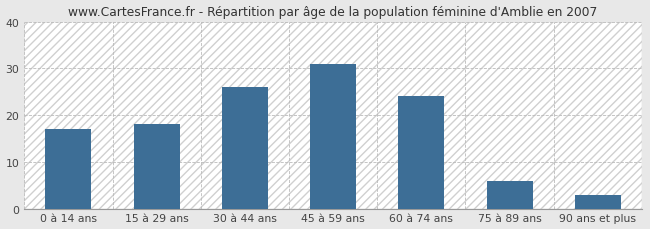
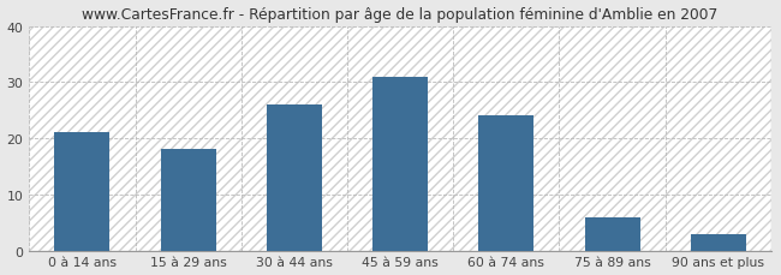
0 à 14 ans: 17 -> 21
